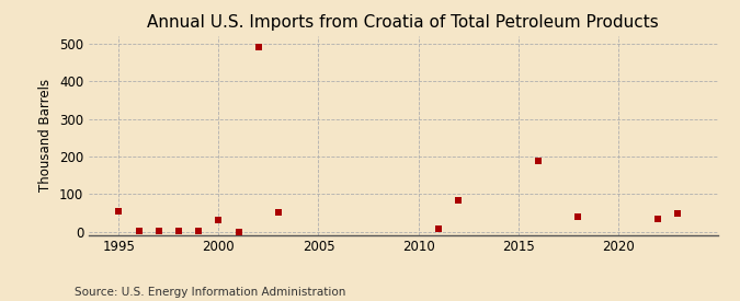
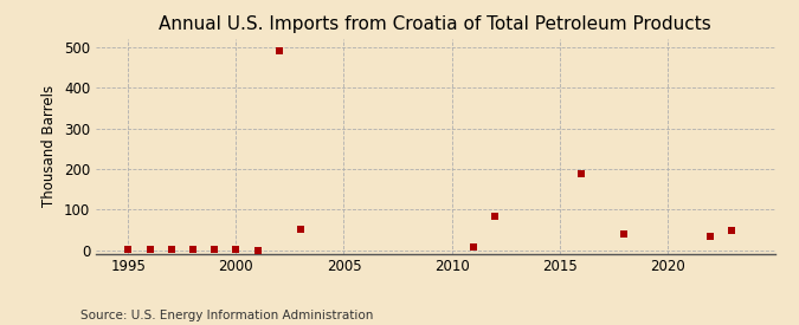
1995: 55 -> 2
2000: 30 -> 2
